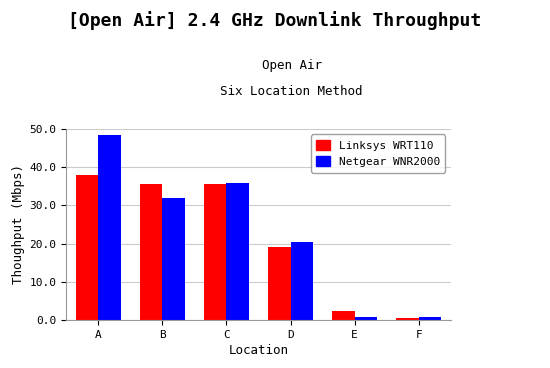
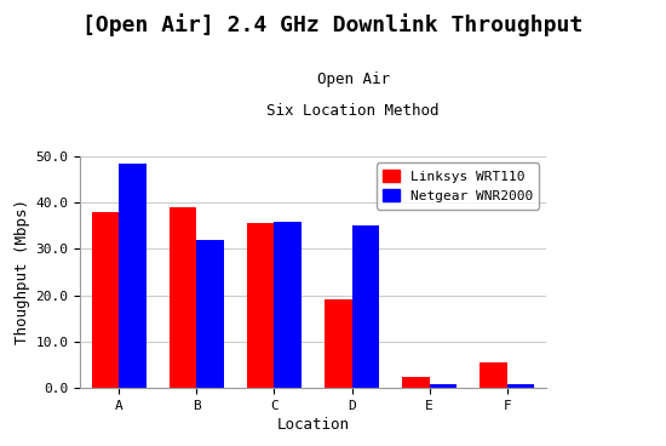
Linksys WRT110/B: 35.5 -> 39.0
Netgear WNR2000/D: 20.5 -> 35.0
Linksys WRT110/F: 0.6 -> 5.5
